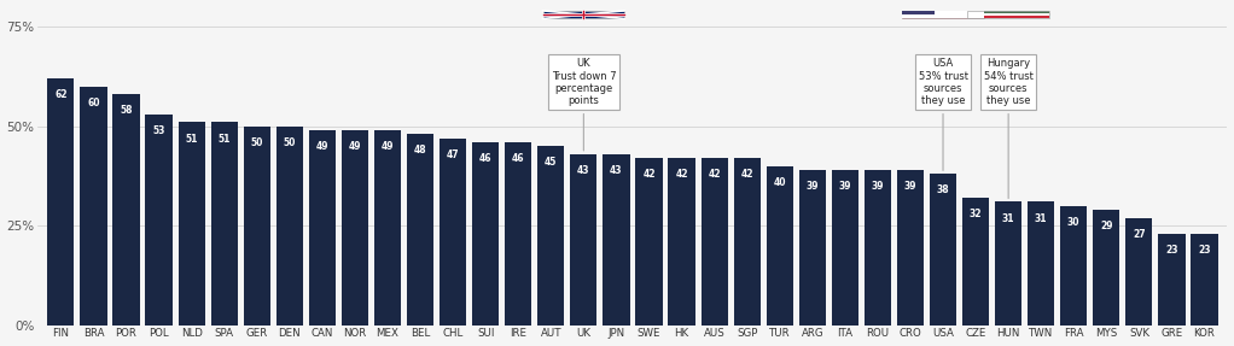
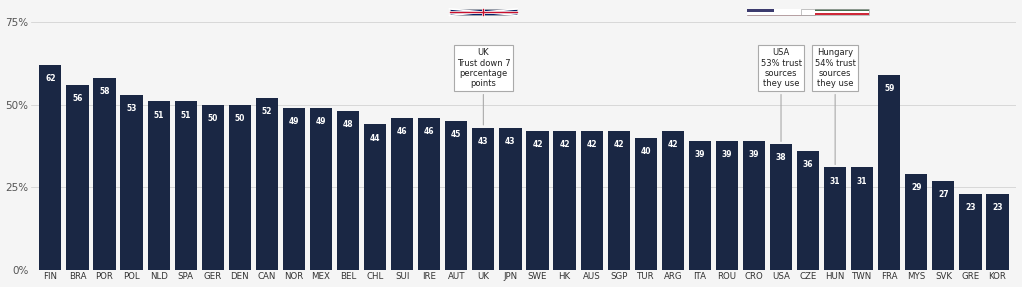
BRA: 60 -> 56
CAN: 49 -> 52
CHL: 47 -> 44
ARG: 39 -> 42
CZE: 32 -> 36
FRA: 30 -> 59
